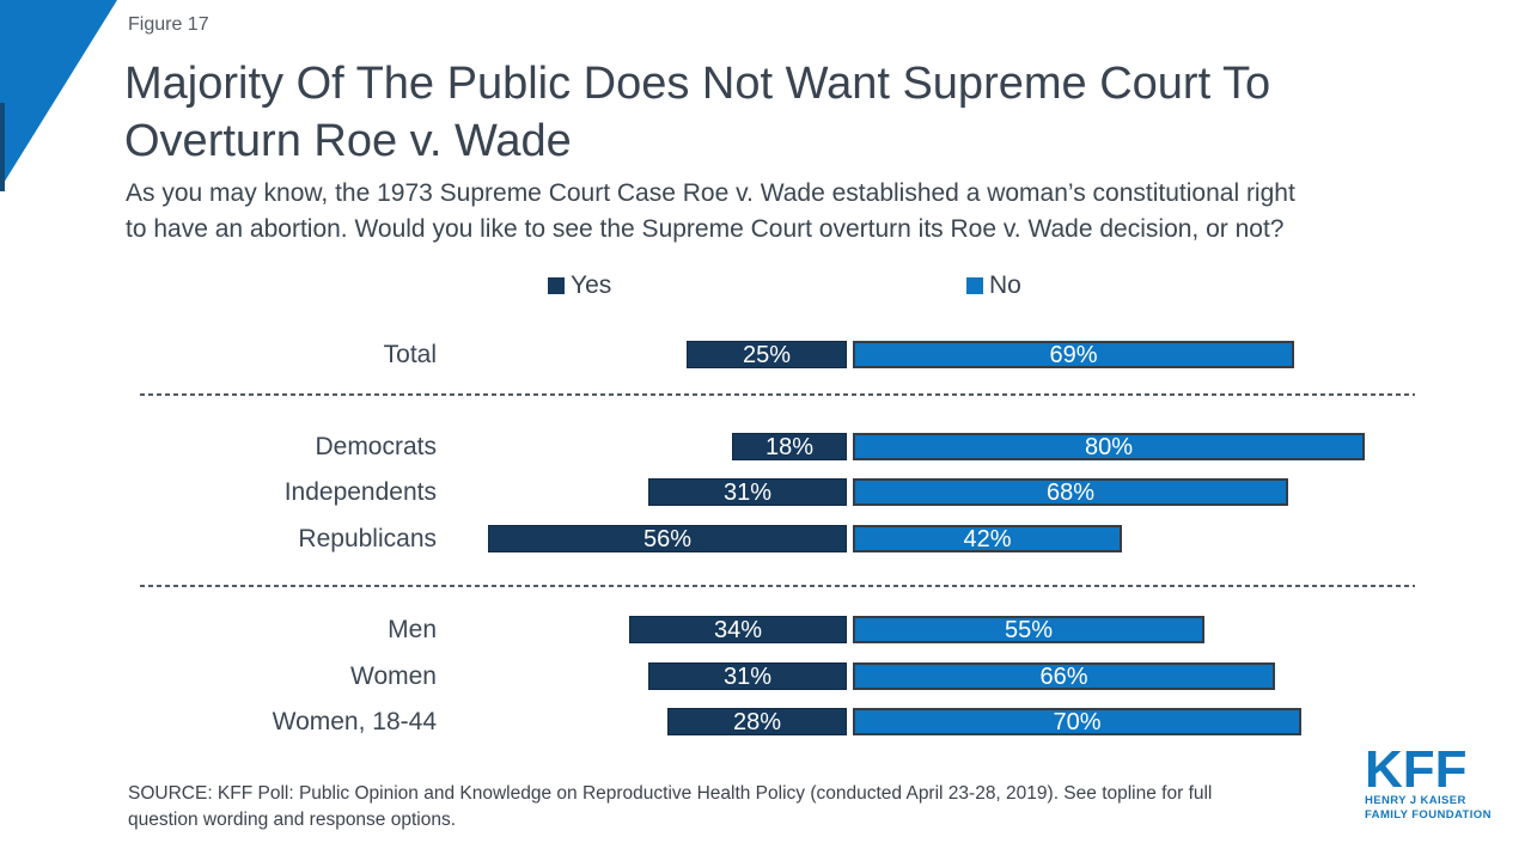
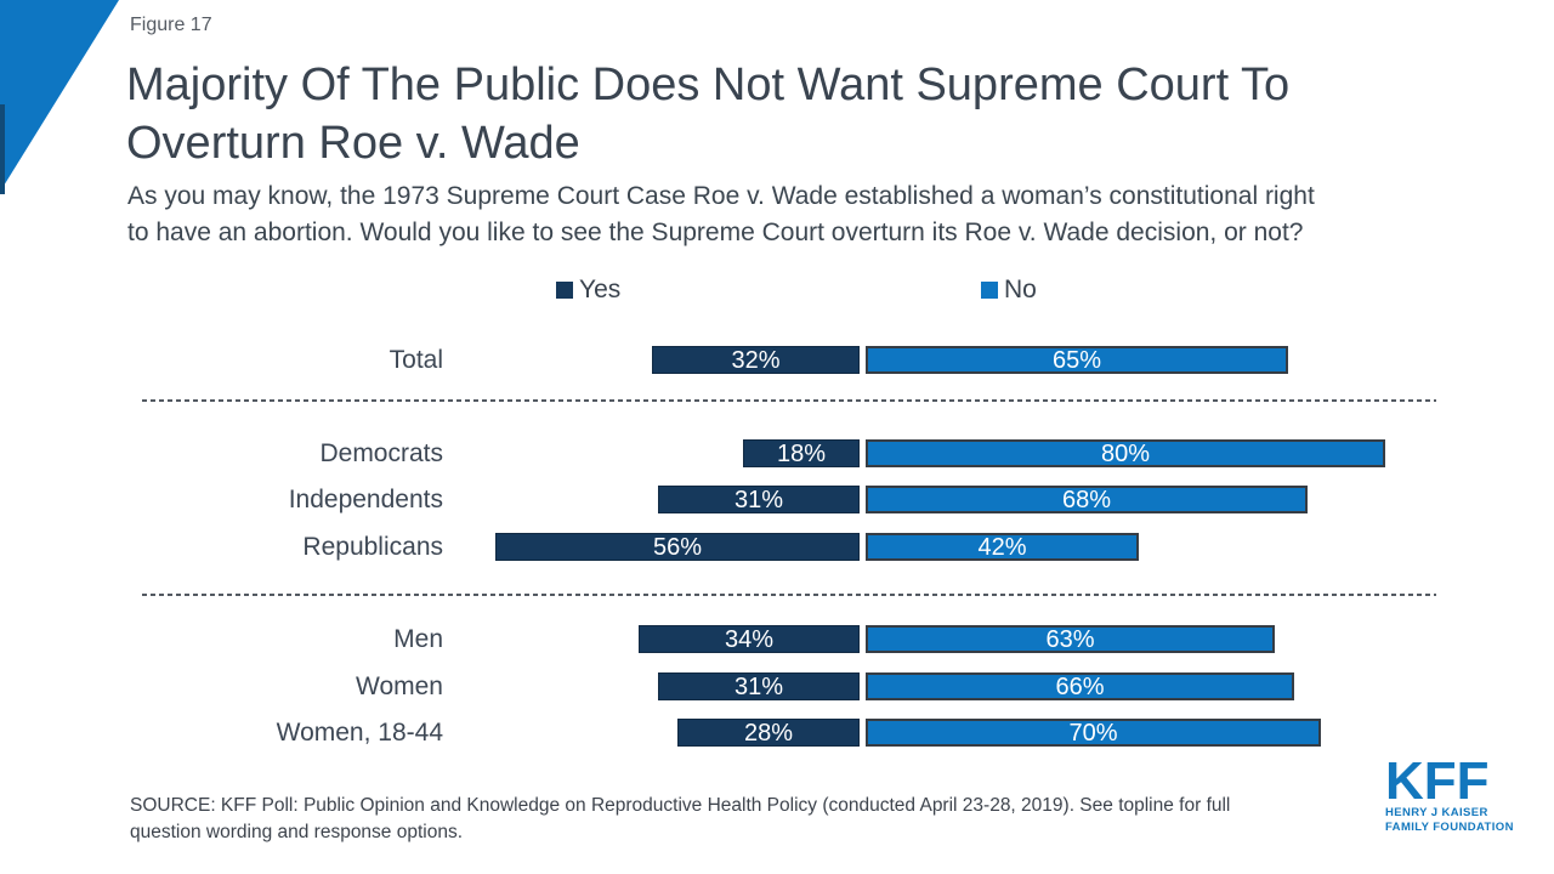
Yes/Total: 25% -> 32%
No/Total: 69% -> 65%
No/Men: 55% -> 63%
